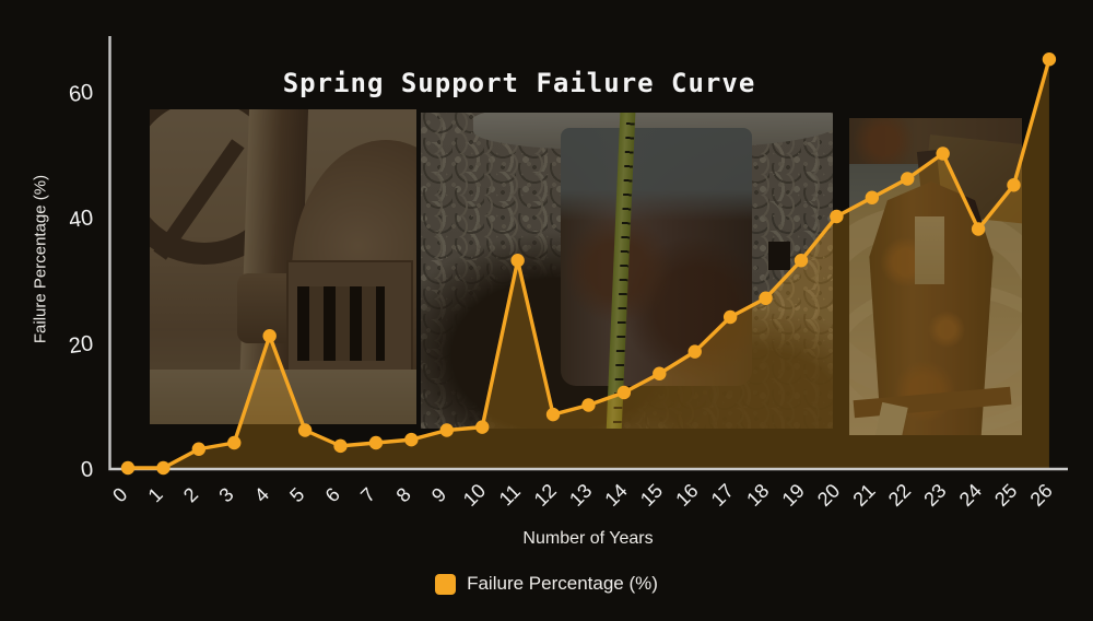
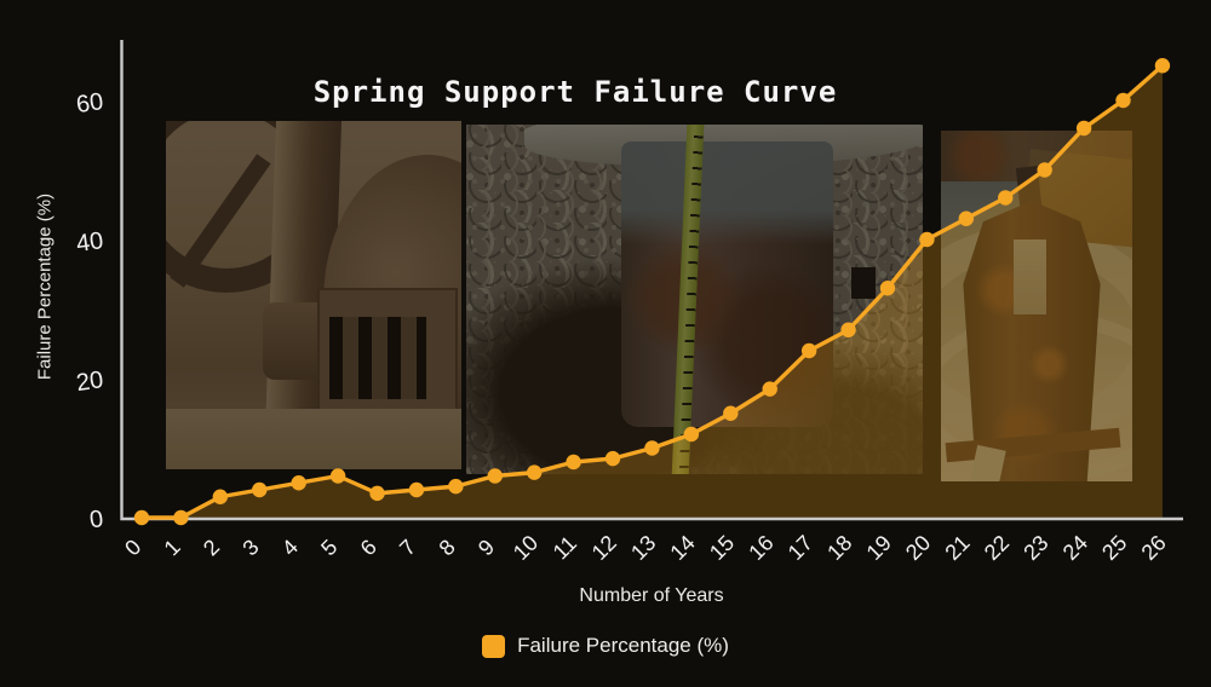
4: 21 -> 5
11: 33 -> 8
24: 38 -> 56
25: 45 -> 60
